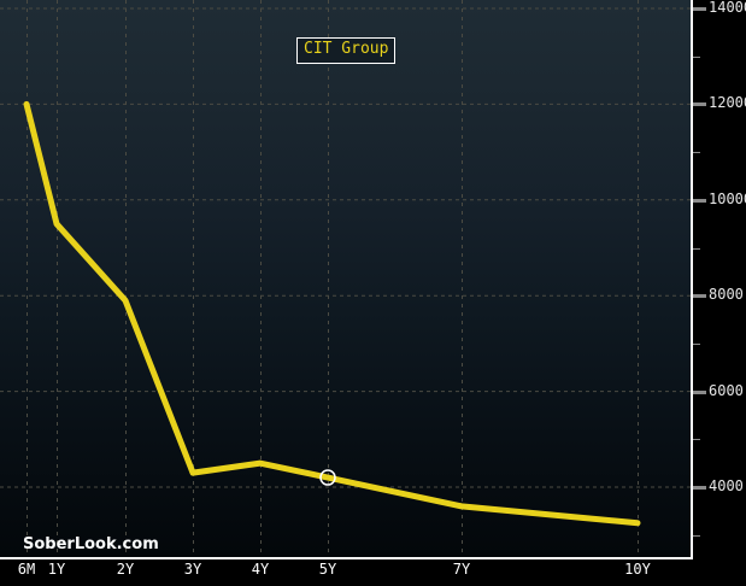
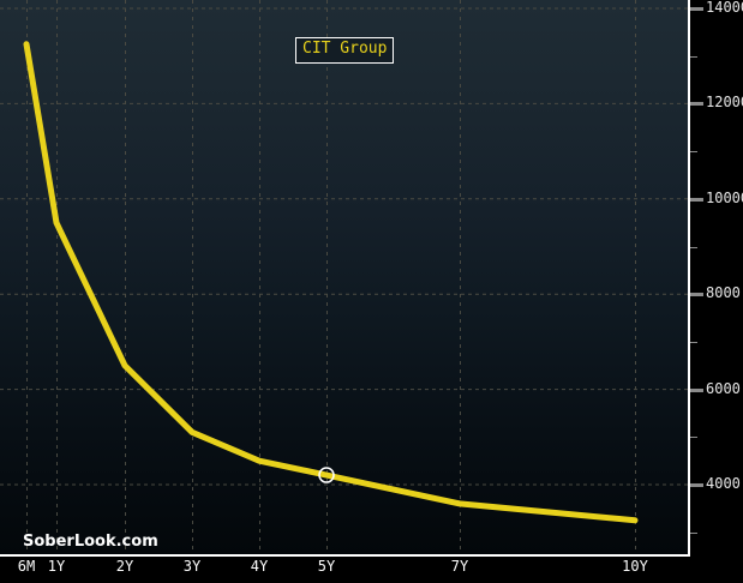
6M: 12000 -> 13200
2Y: 7900 -> 6500
3Y: 4300 -> 5100
